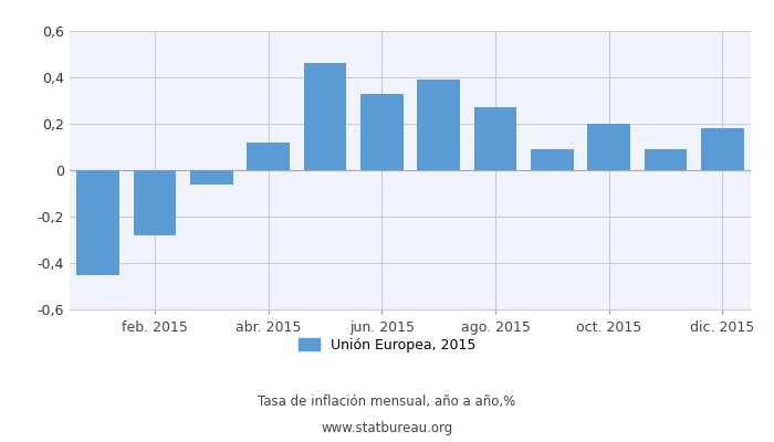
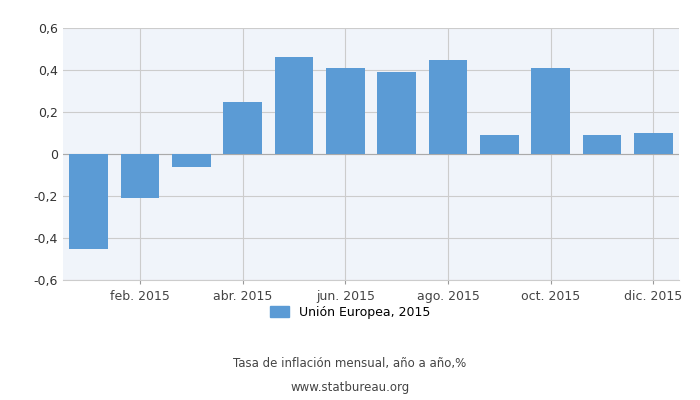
feb. 2015: -0,28 -> -0,21
abr. 2015: 0,12 -> 0,25
jun. 2015: 0,33 -> 0,41
ago. 2015: 0,27 -> 0,45
oct. 2015: 0,20 -> 0,41
dic. 2015: 0,18 -> 0,10
